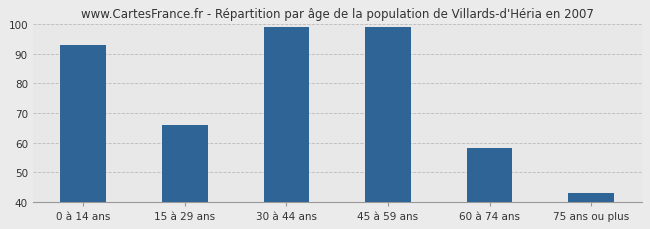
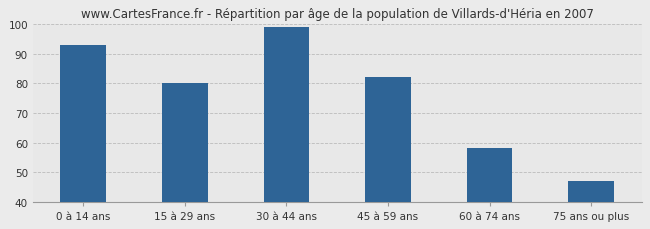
15 à 29 ans: 66 -> 80
45 à 59 ans: 99 -> 82
75 ans ou plus: 43 -> 47
